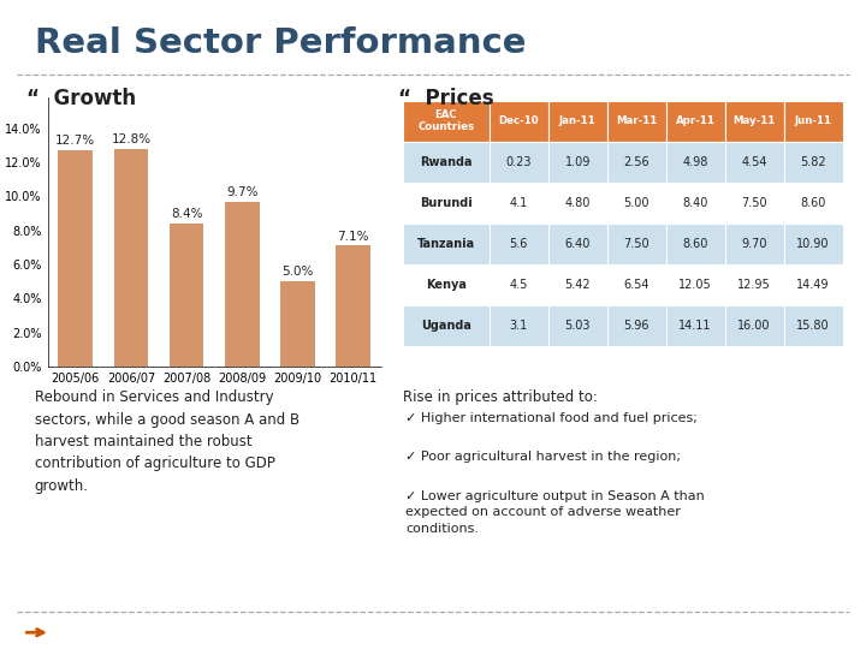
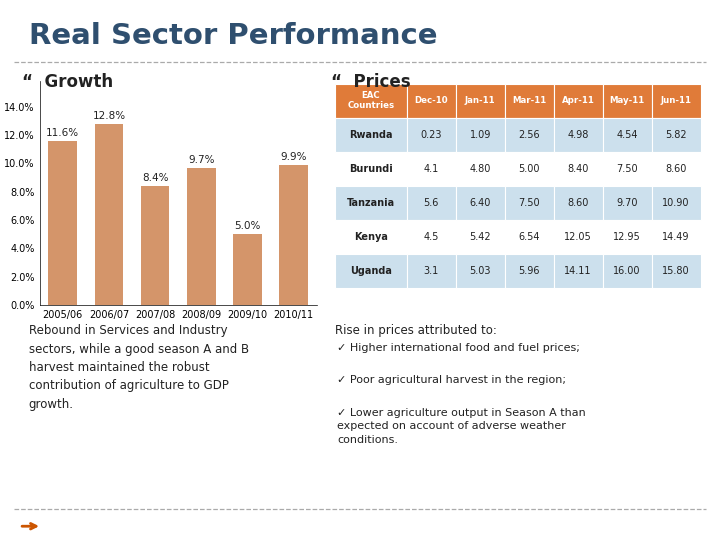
2005/06: 12.7% -> 11.6%
2010/11: 7.1% -> 9.9%
